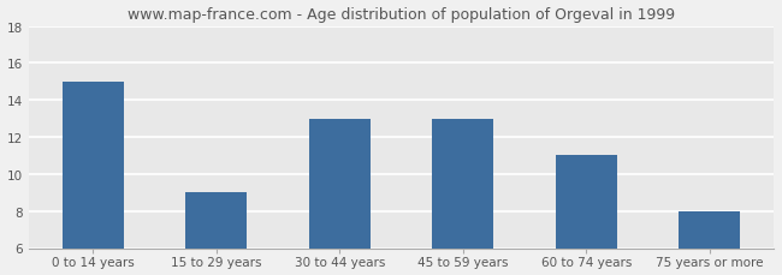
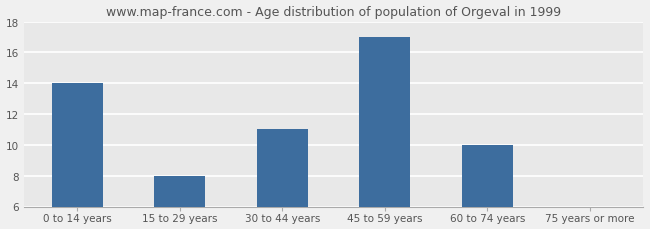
0 to 14 years: 15 -> 14
15 to 29 years: 9 -> 8
30 to 44 years: 13 -> 11
45 to 59 years: 13 -> 17
60 to 74 years: 11 -> 10
75 years or more: 8 -> 6
